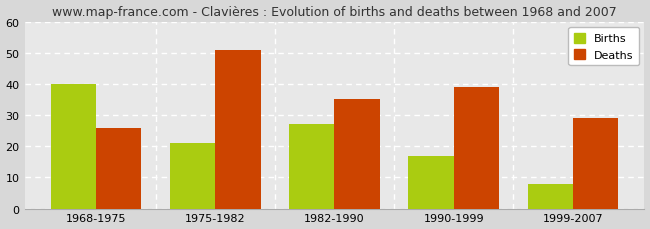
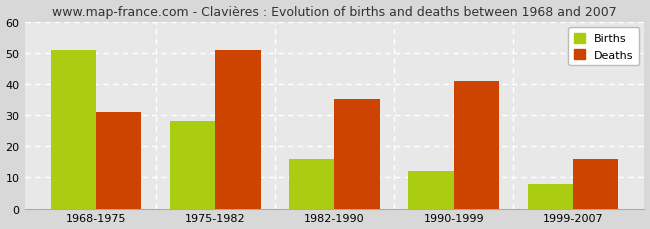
Births/1968-1975: 40 -> 51
Deaths/1968-1975: 26 -> 31
Births/1975-1982: 21 -> 28
Births/1982-1990: 27 -> 16
Births/1990-1999: 17 -> 12
Deaths/1990-1999: 39 -> 41
Deaths/1999-2007: 29 -> 16
